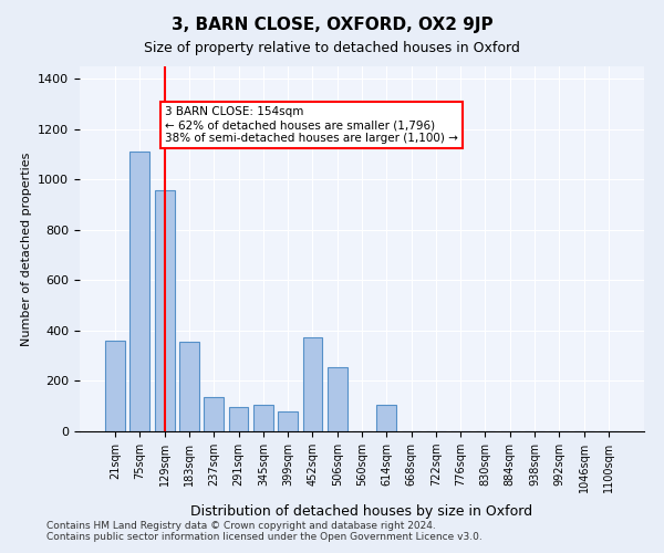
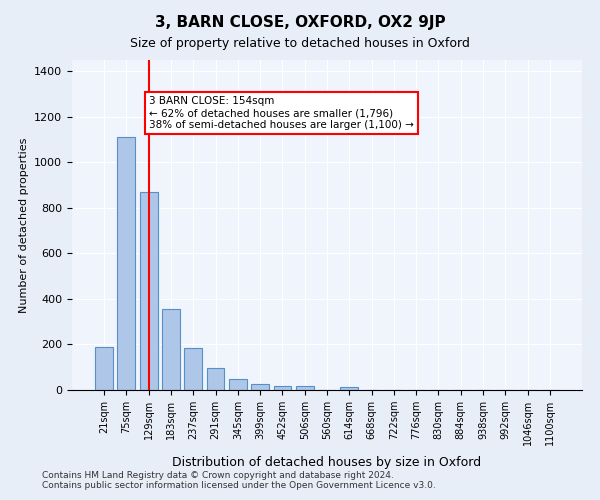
21sqm: 360 -> 190
129sqm: 960 -> 870
237sqm: 135 -> 185
345sqm: 105 -> 50
399sqm: 80 -> 25
452sqm: 375 -> 18
506sqm: 255 -> 18
614sqm: 105 -> 15
